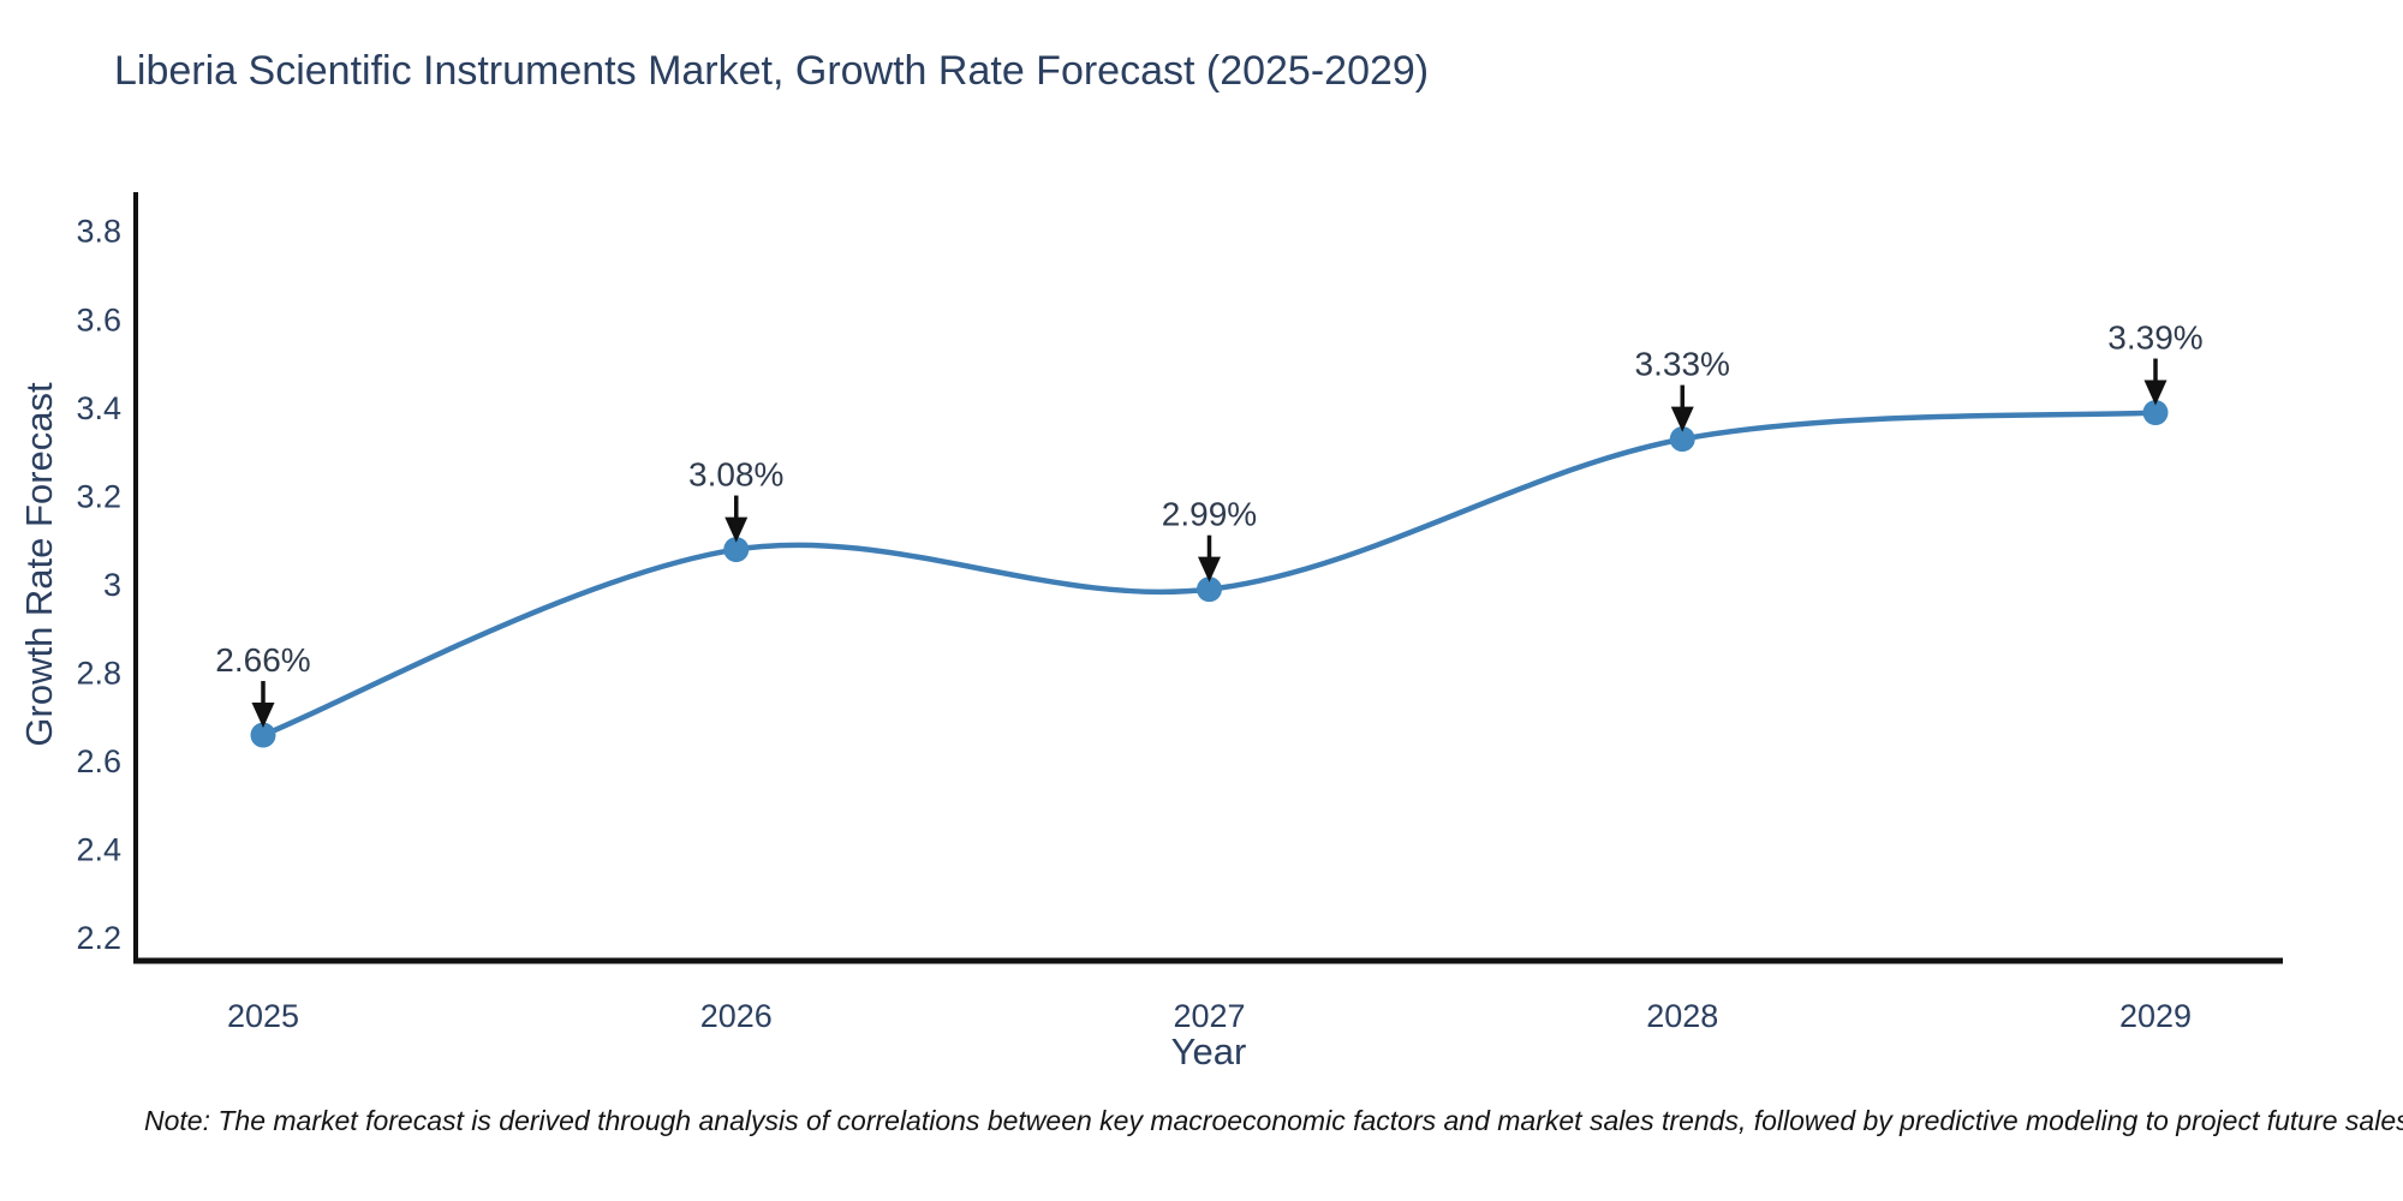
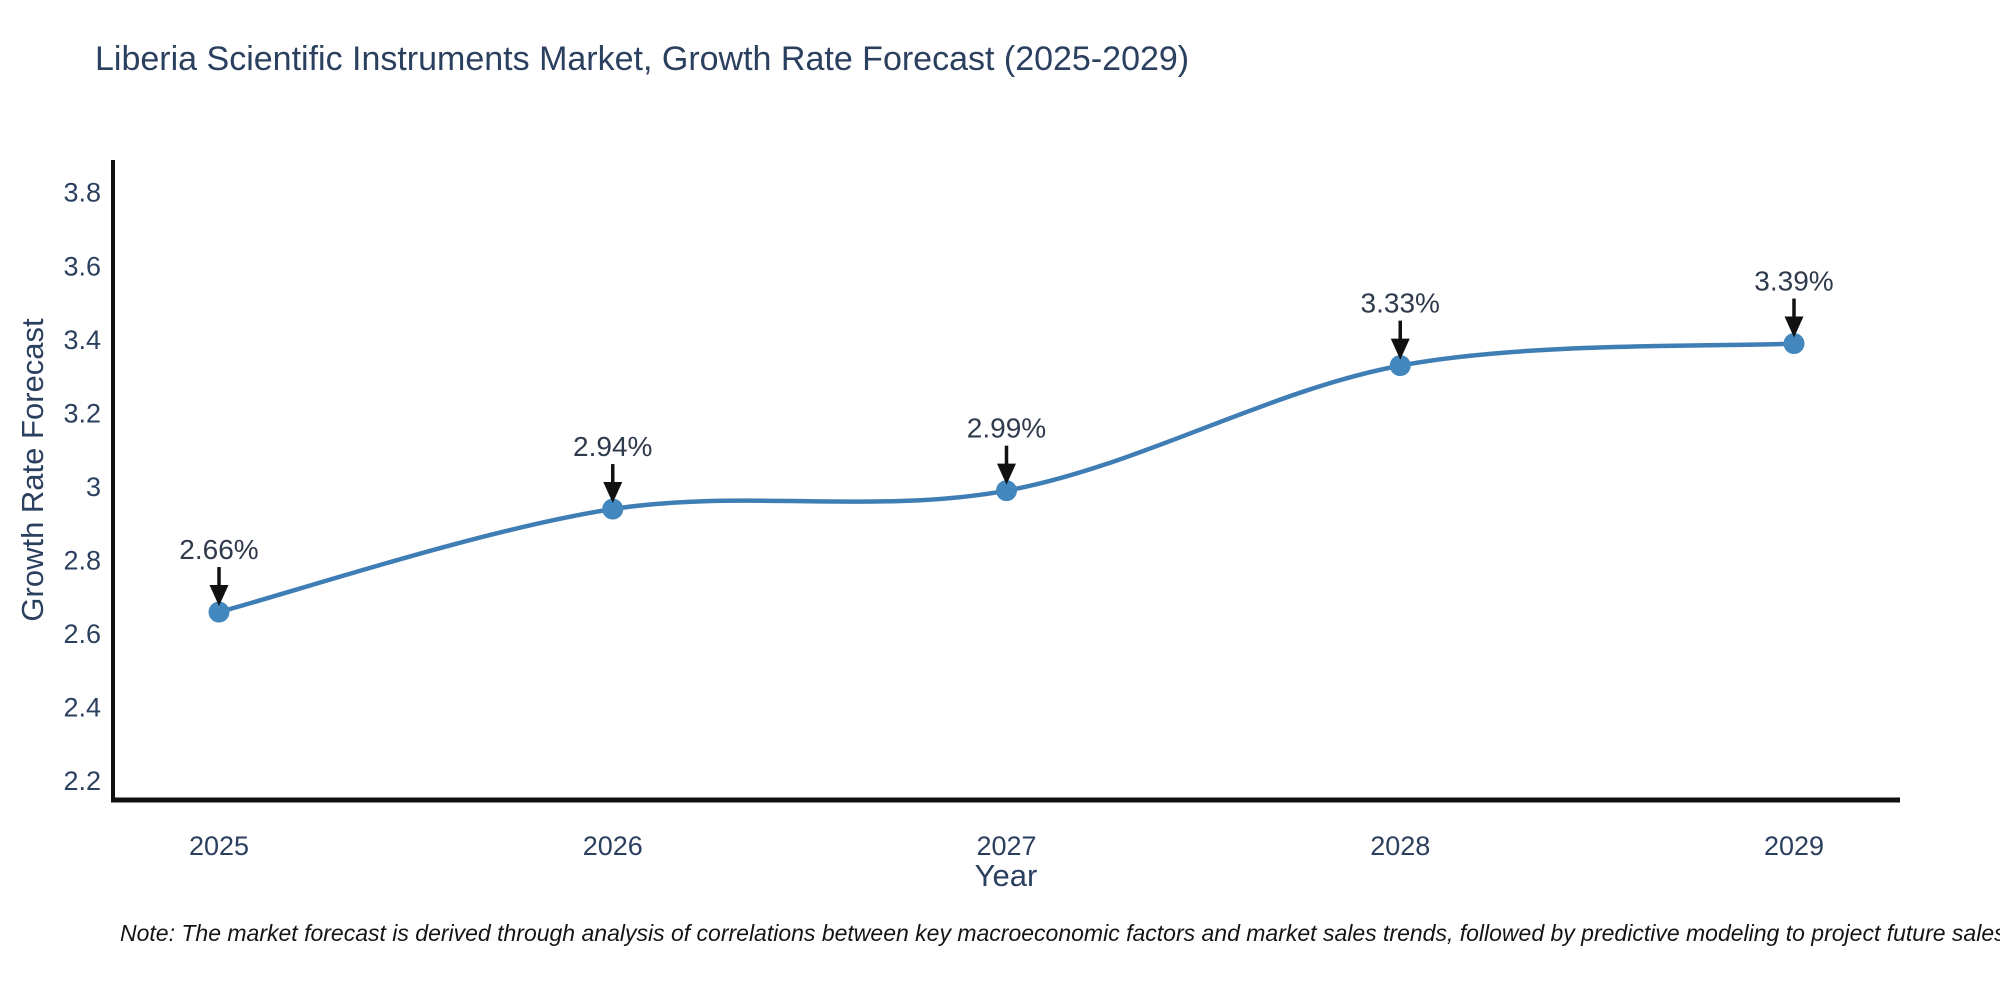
2026: 3.08% -> 2.94%
